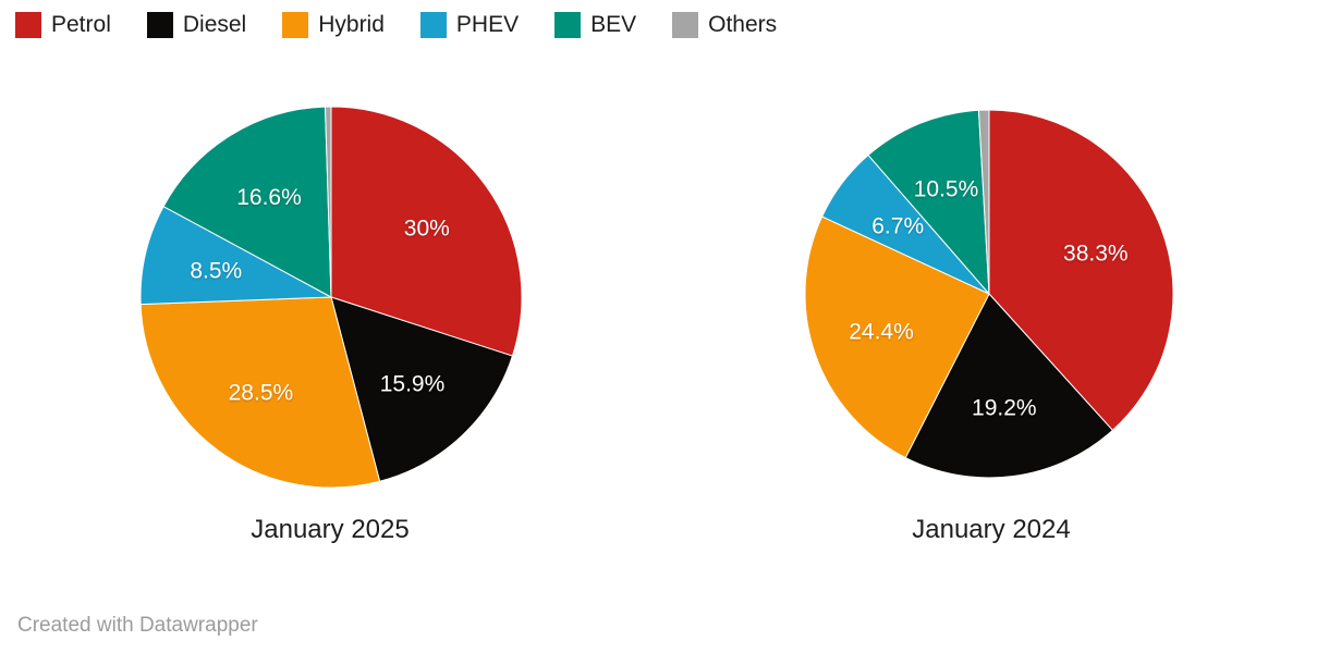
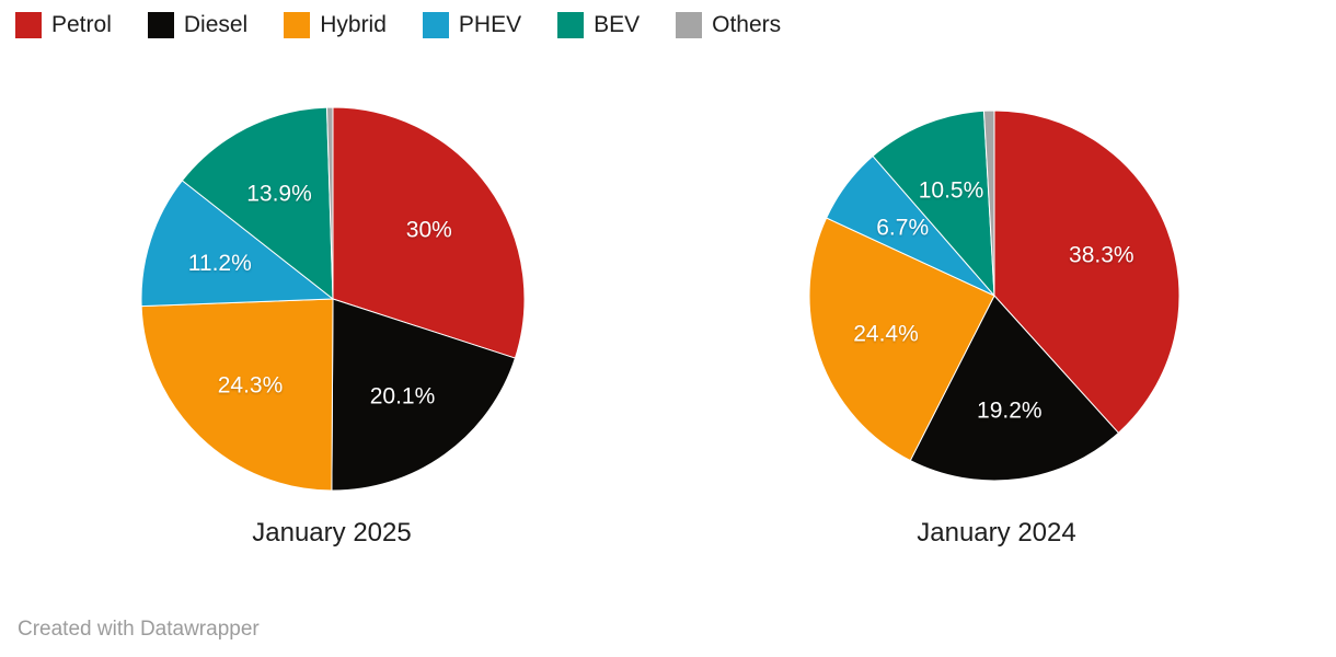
January 2025/Diesel: 15.9% -> 20.1%
January 2025/Hybrid: 28.5% -> 24.3%
January 2025/PHEV: 8.5% -> 11.2%
January 2025/BEV: 16.6% -> 13.9%
